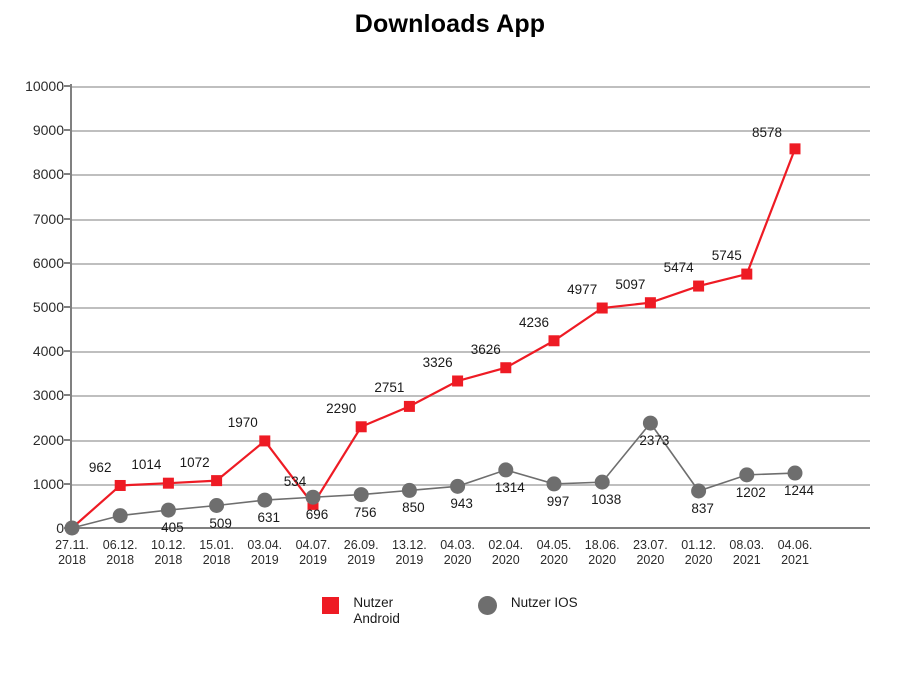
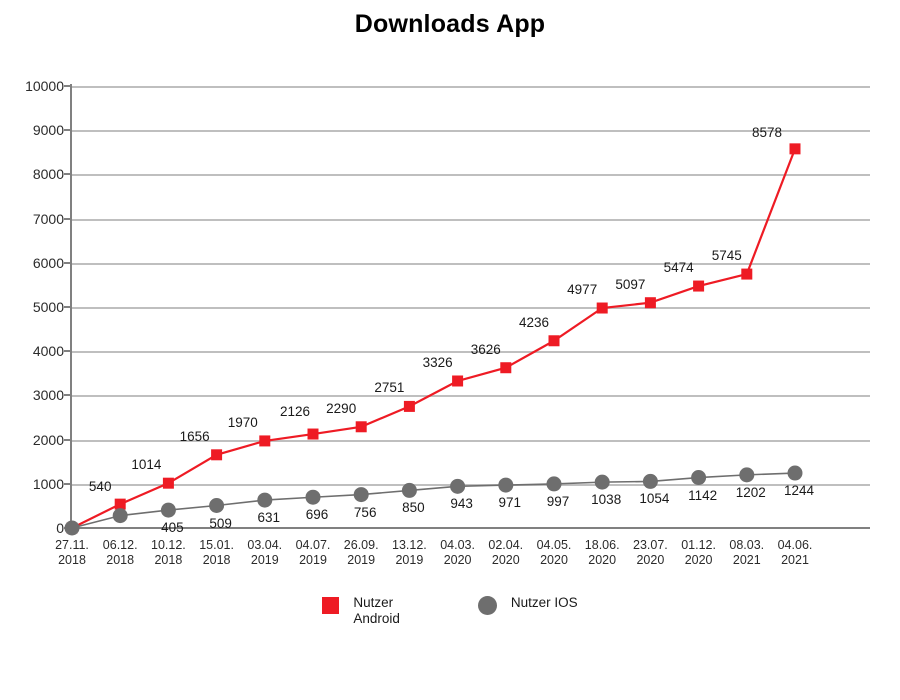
Nutzer Android/06.12. 2018: 962 -> 540
Nutzer Android/15.01. 2018: 1072 -> 1656
Nutzer Android/04.07. 2019: 534 -> 2126
Nutzer IOS/02.04. 2020: 1314 -> 971
Nutzer IOS/23.07. 2020: 2373 -> 1054
Nutzer IOS/01.12. 2020: 837 -> 1142
